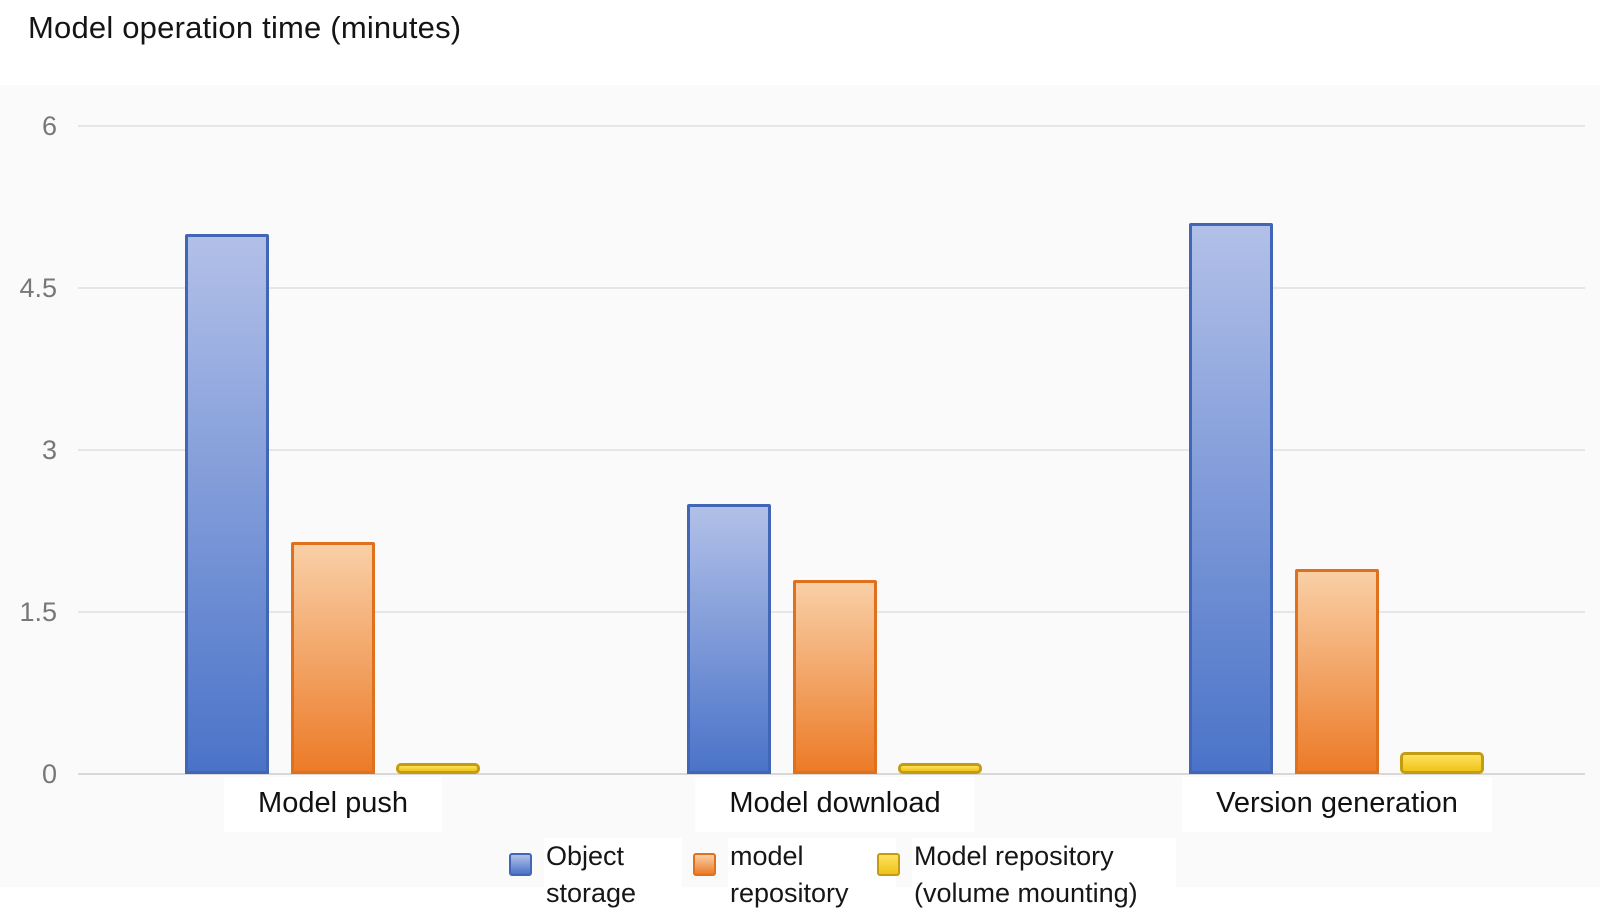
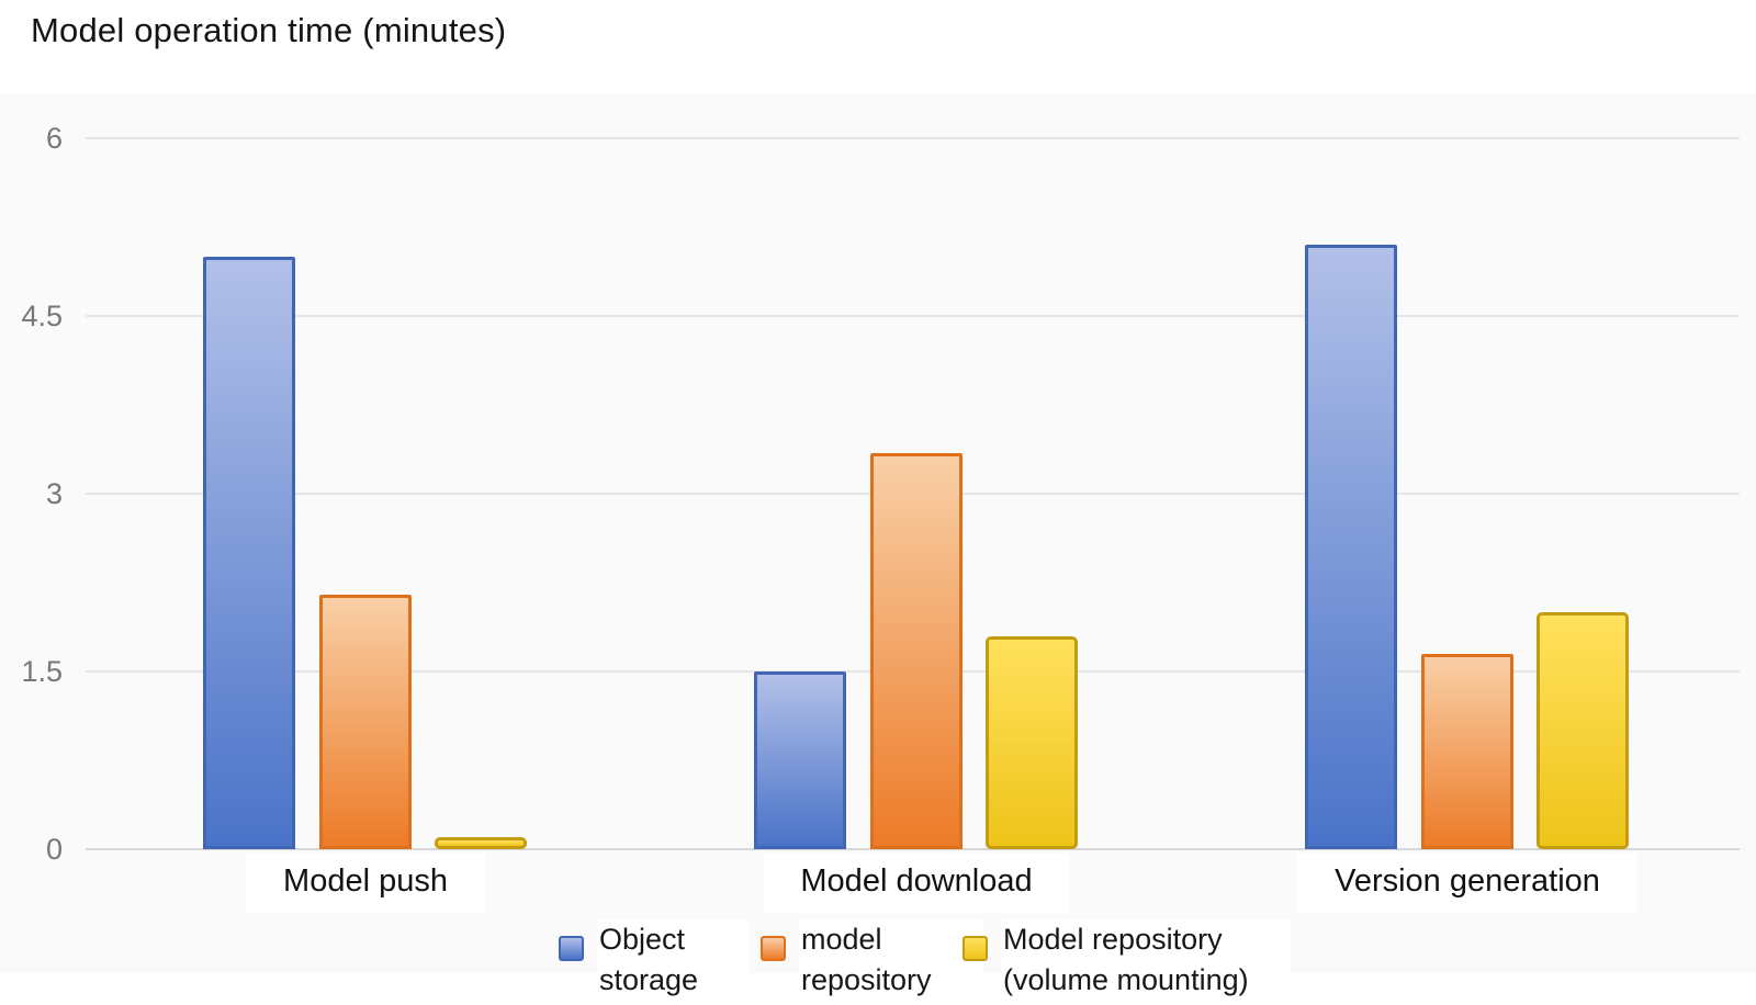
Object storage/Model download: 2.5 -> 1.5
model repository/Model download: 1.80 -> 3.34
Model repository (volume mounting)/Model download: 0.1 -> 1.8
model repository/Version generation: 1.90 -> 1.65
Model repository (volume mounting)/Version generation: 0.2 -> 2.0
